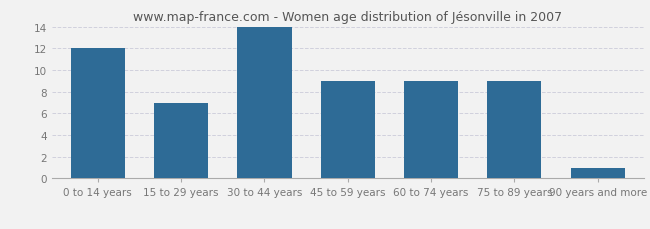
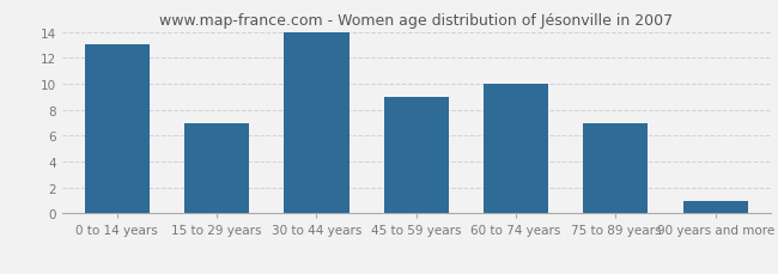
0 to 14 years: 12 -> 13
60 to 74 years: 9 -> 10
75 to 89 years: 9 -> 7
